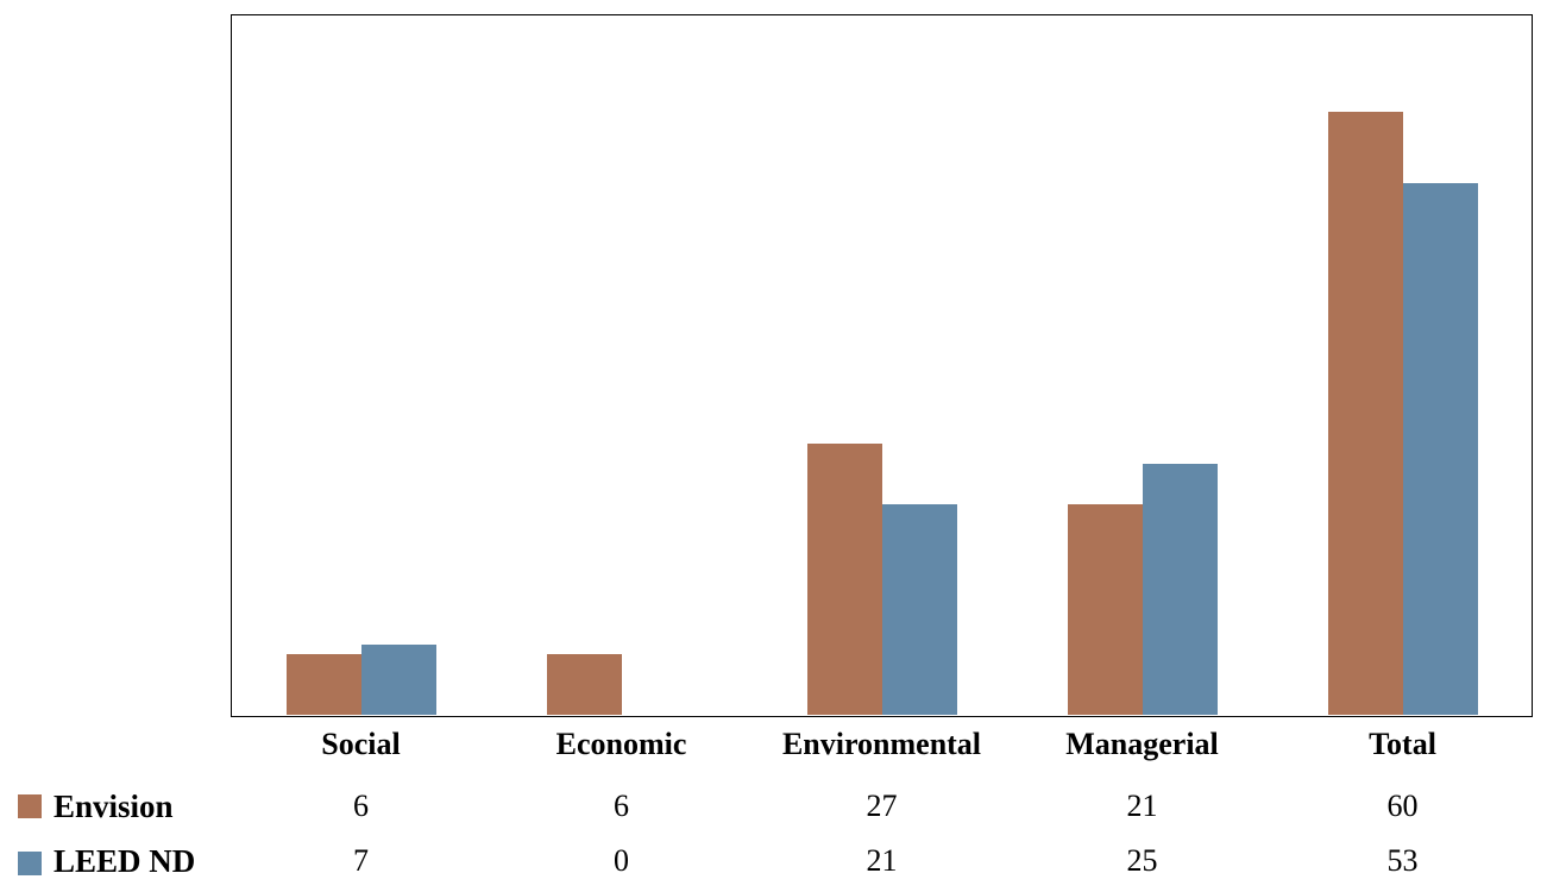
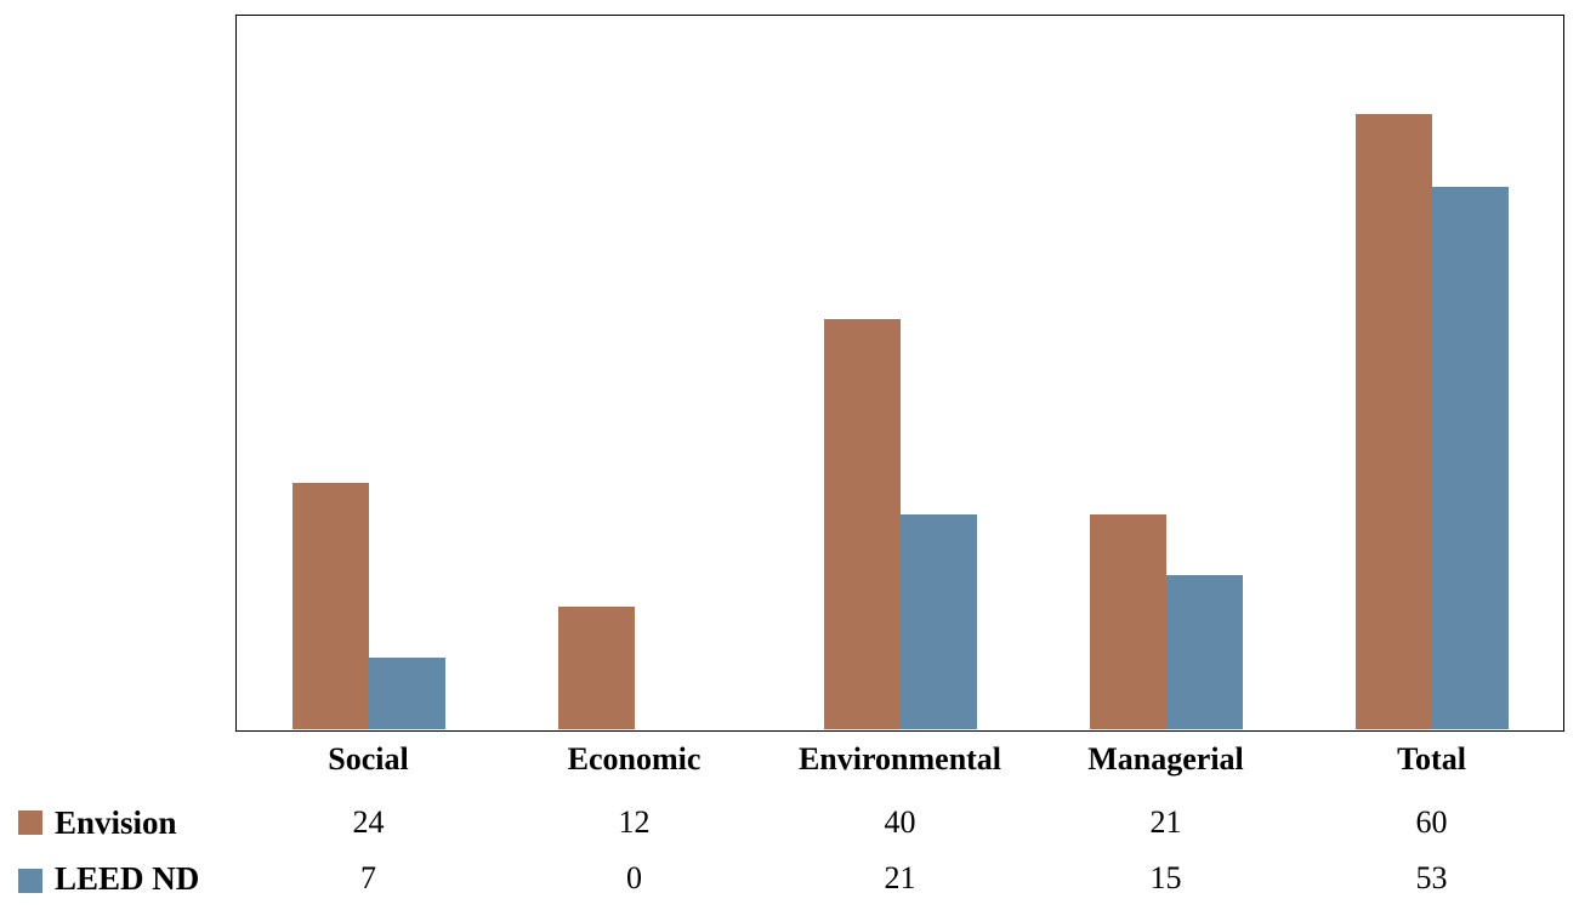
Envision/Social: 6 -> 24
Envision/Economic: 6 -> 12
Envision/Environmental: 27 -> 40
LEED ND/Managerial: 25 -> 15
